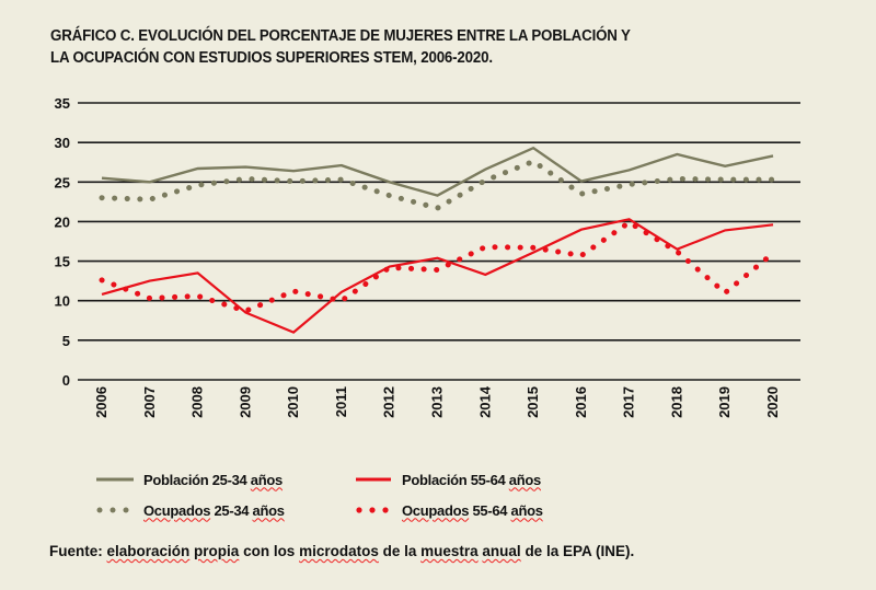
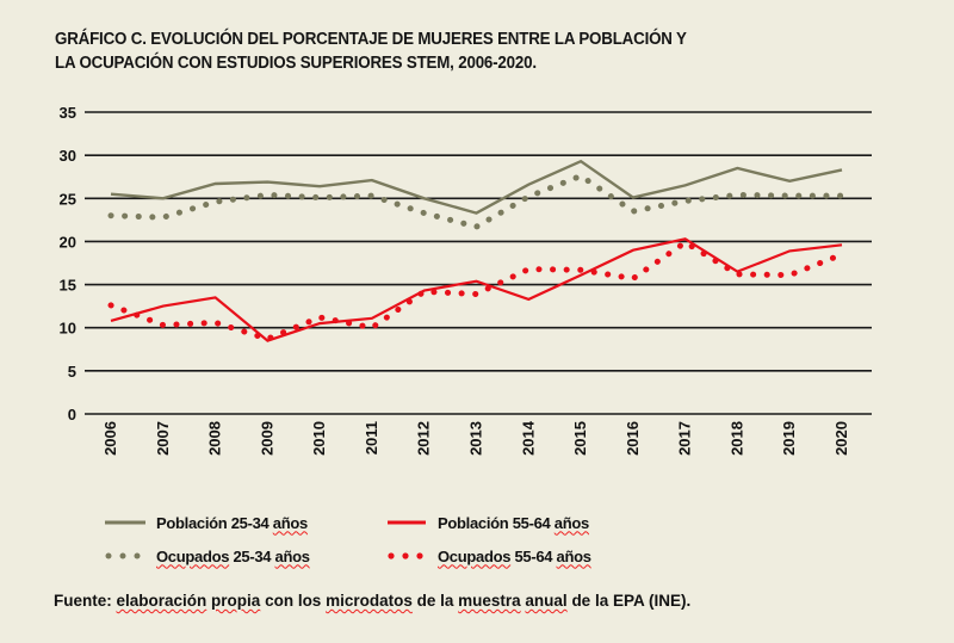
Población 55-64 años/2010: 6 -> 10
Ocupados 55-64 años/2019: 11 -> 16
Ocupados 55-64 años/2020: 16 -> 18
